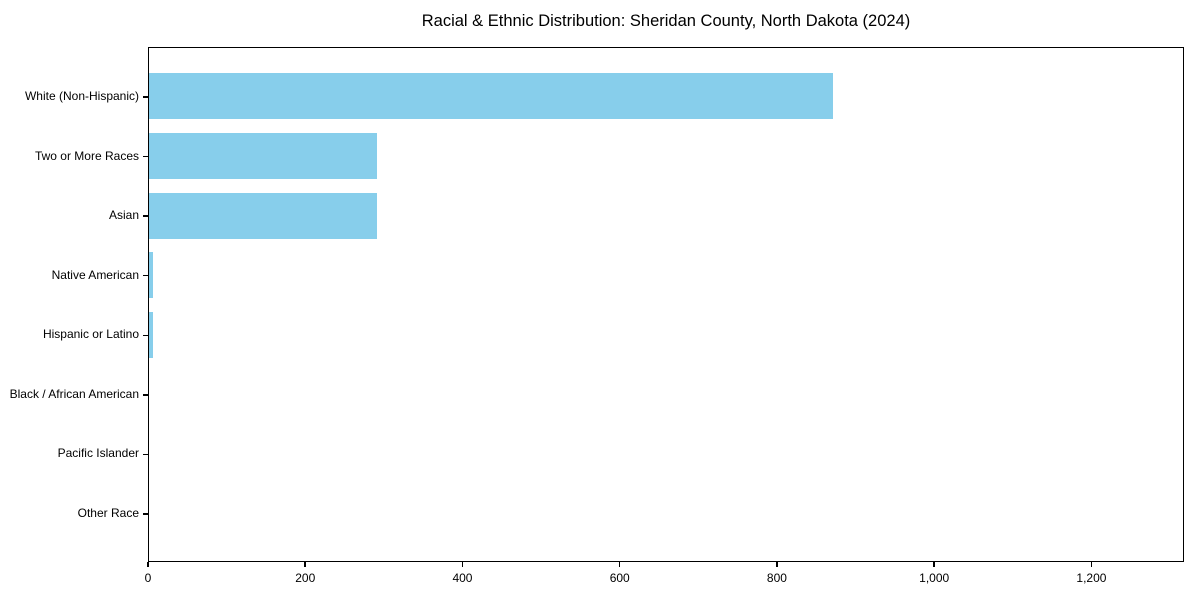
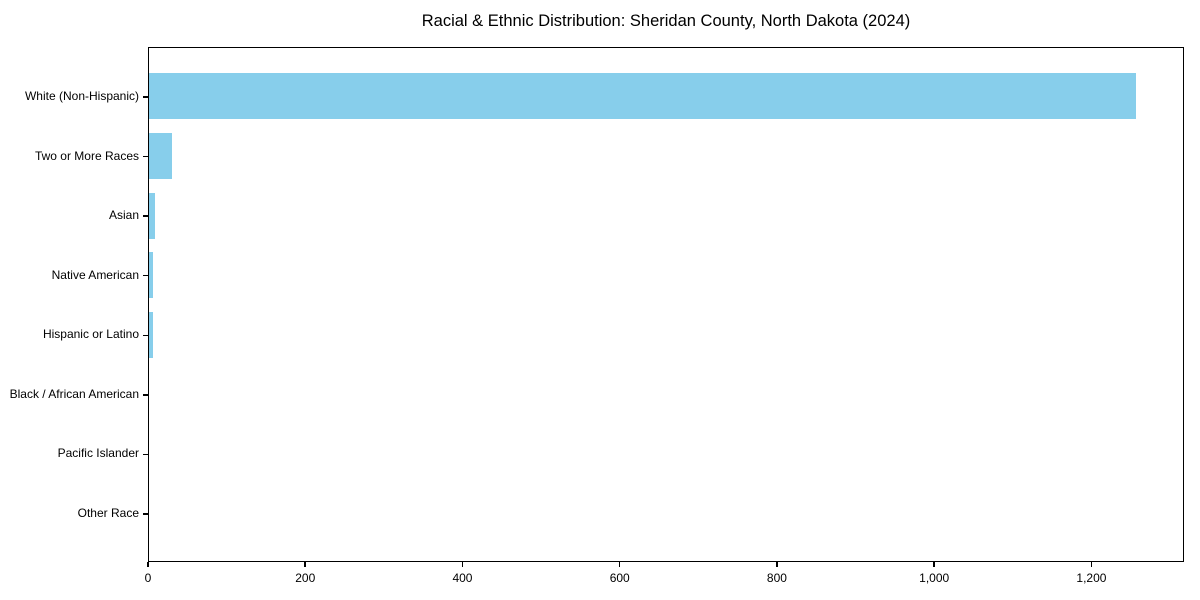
White (Non-Hispanic): 870 -> 1260
Two or More Races: 290 -> 30
Asian: 290 -> 10
